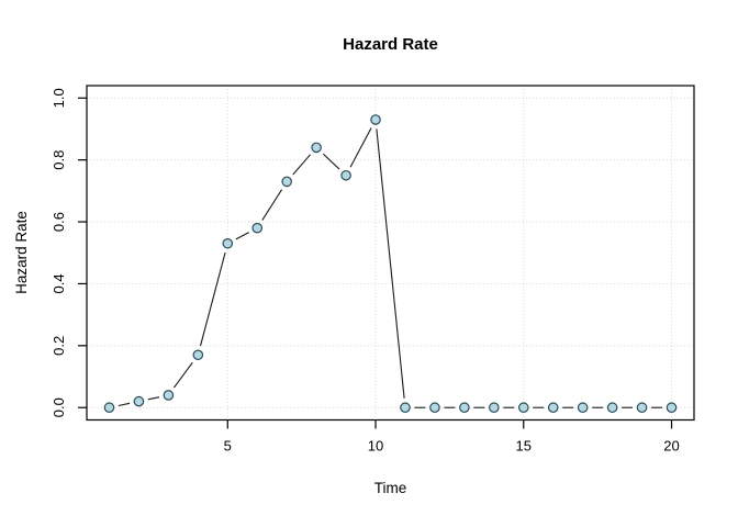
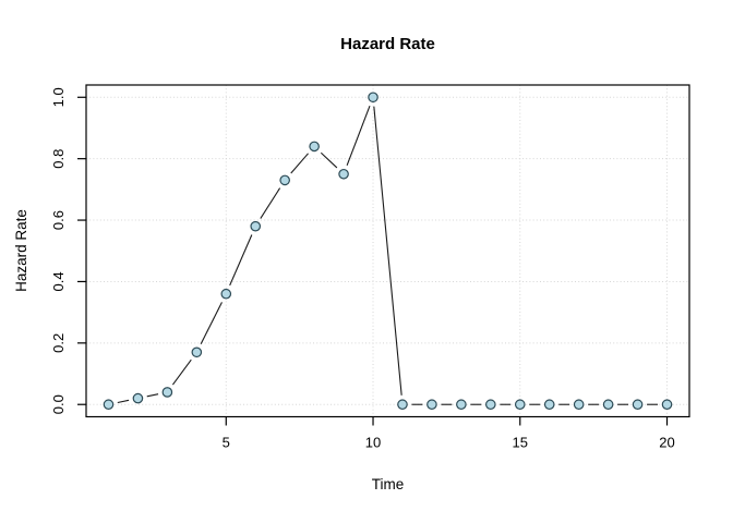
5: 0.53 -> 0.36
10: 0.93 -> 1.00
